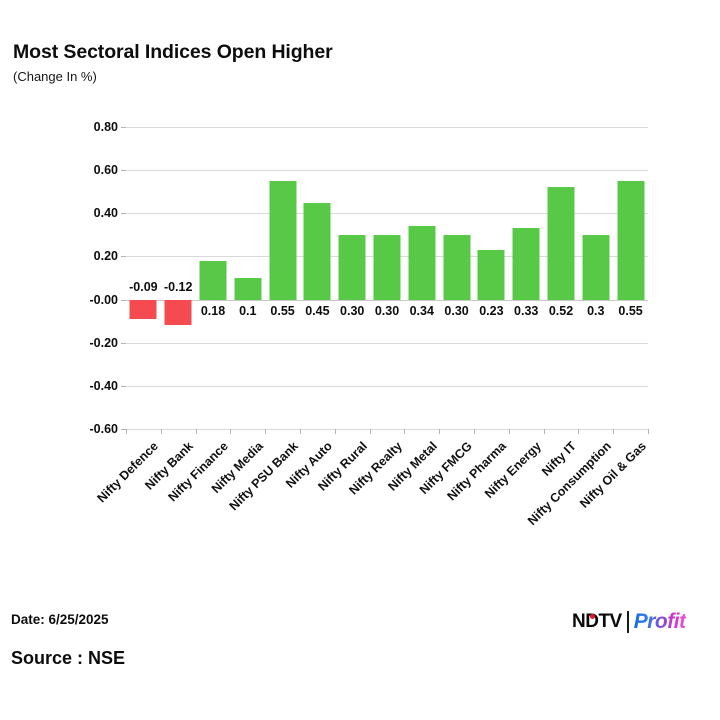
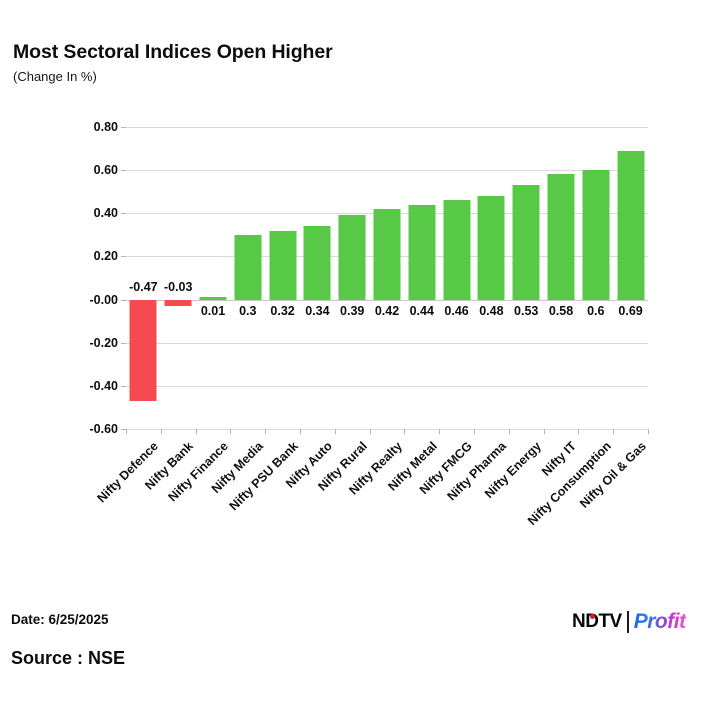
Nifty Defence: -0.09 -> -0.47
Nifty Bank: -0.12 -> -0.03
Nifty Finance: 0.18 -> 0.01
Nifty Media: 0.1 -> 0.3
Nifty PSU Bank: 0.55 -> 0.32
Nifty Auto: 0.45 -> 0.34
Nifty Rural: 0.30 -> 0.39
Nifty Realty: 0.30 -> 0.42
Nifty Metal: 0.34 -> 0.44
Nifty FMCG: 0.30 -> 0.46
Nifty Pharma: 0.23 -> 0.48
Nifty Energy: 0.33 -> 0.53
Nifty IT: 0.52 -> 0.58
Nifty Consumption: 0.3 -> 0.6
Nifty Oil & Gas: 0.55 -> 0.69
